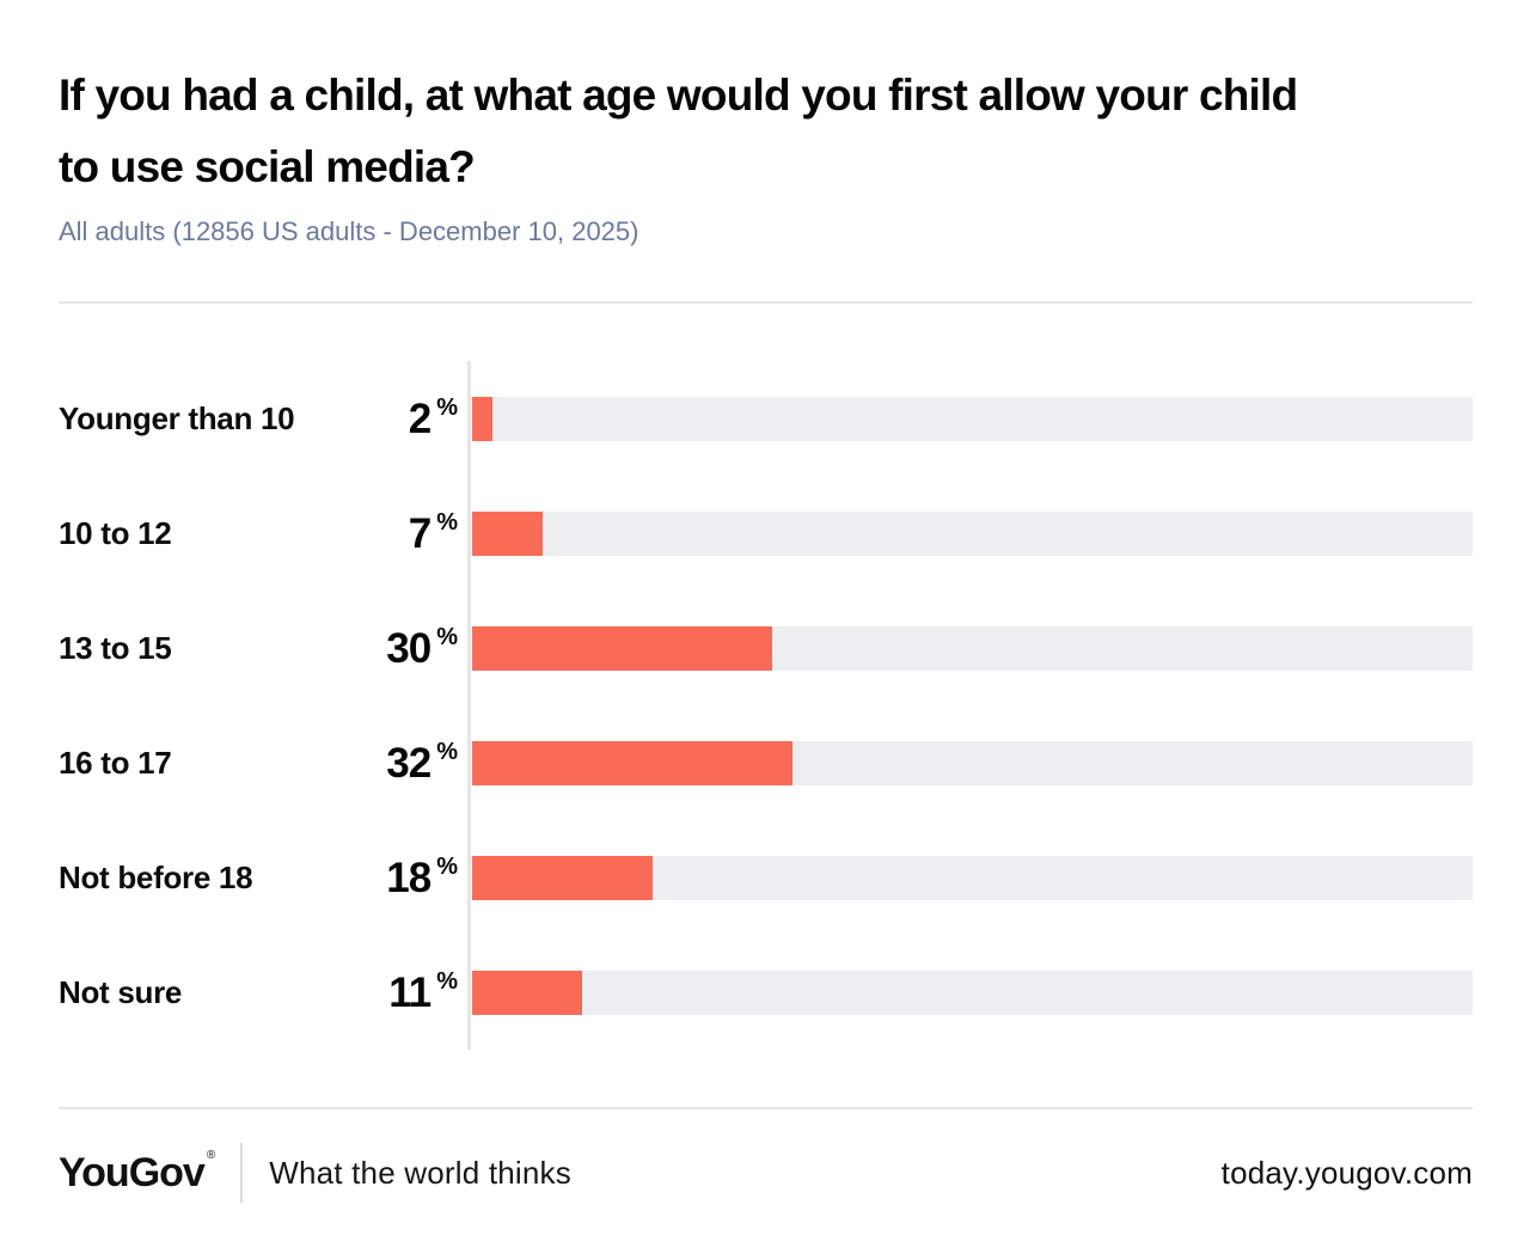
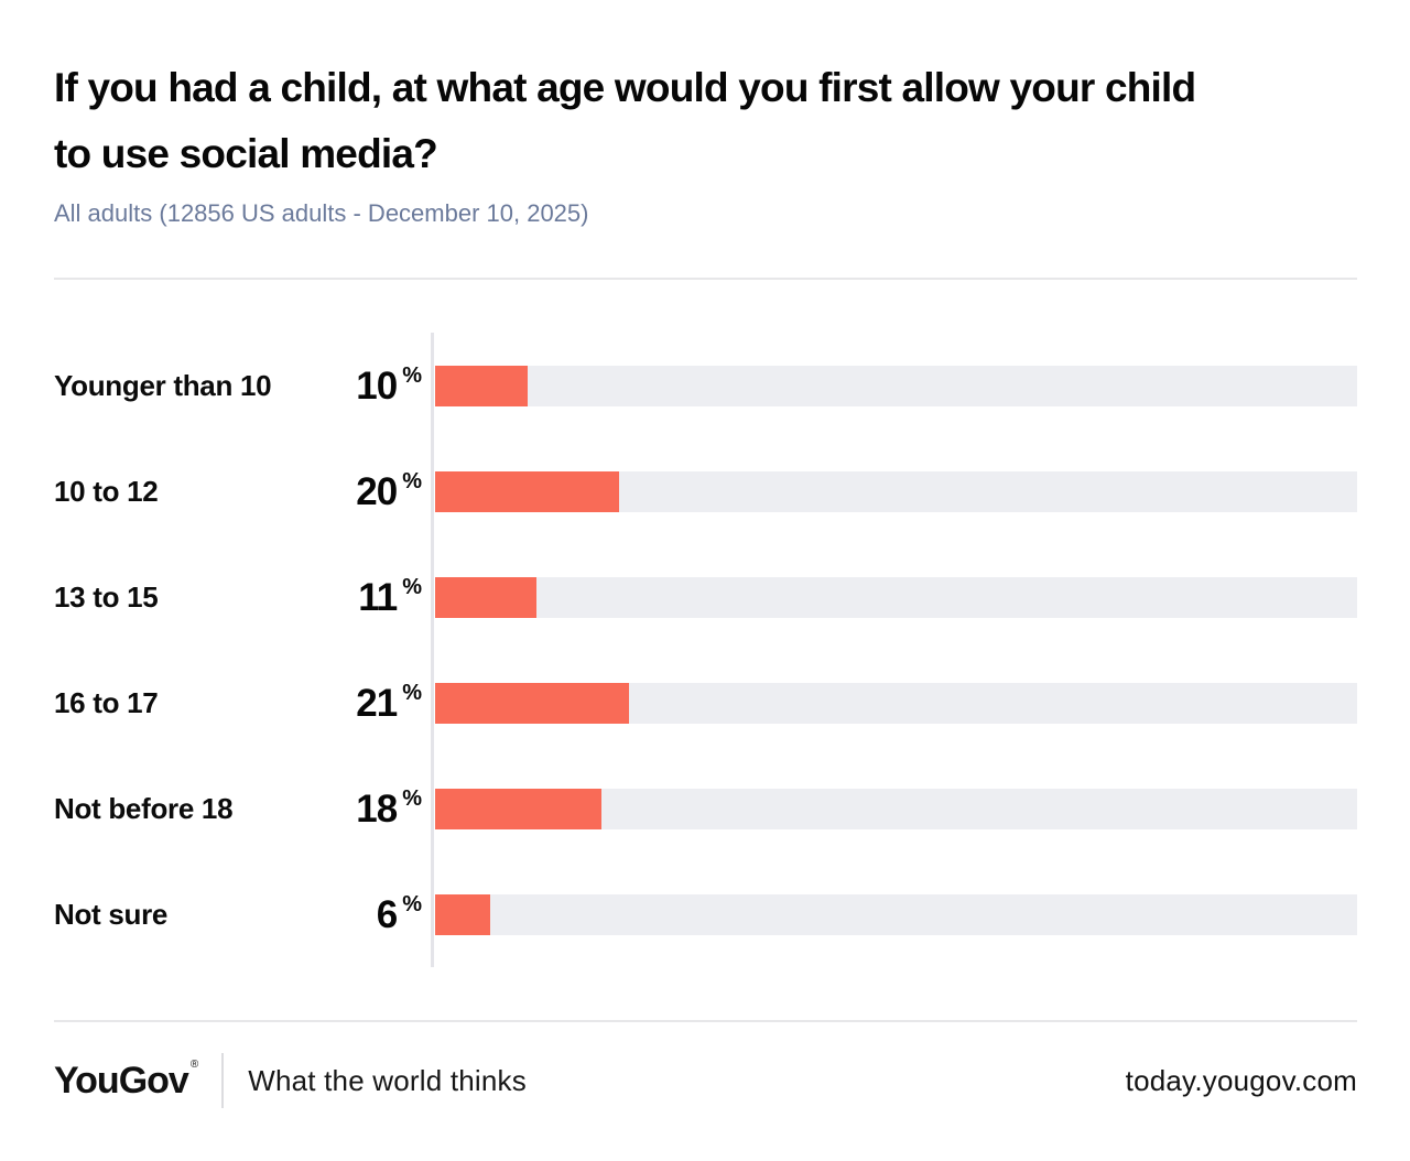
Younger than 10: 2 -> 10
10 to 12: 7 -> 20
13 to 15: 30 -> 11
16 to 17: 32 -> 21
Not sure: 11 -> 6
